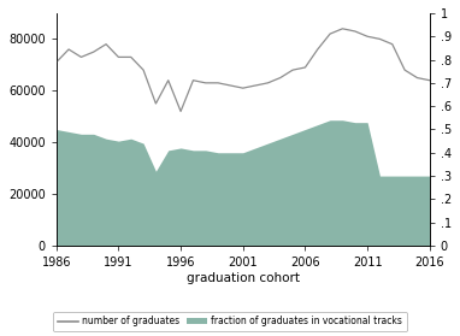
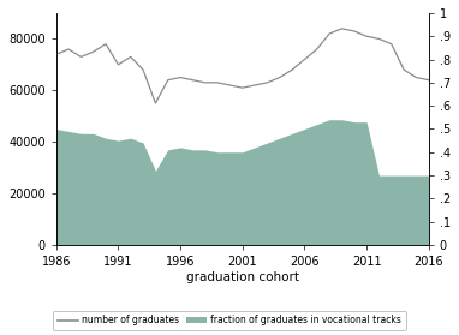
number of graduates/1986: 71000 -> 74000
number of graduates/1991: 73000 -> 70000
number of graduates/1996: 52000 -> 65000
number of graduates/2006: 69000 -> 72000
